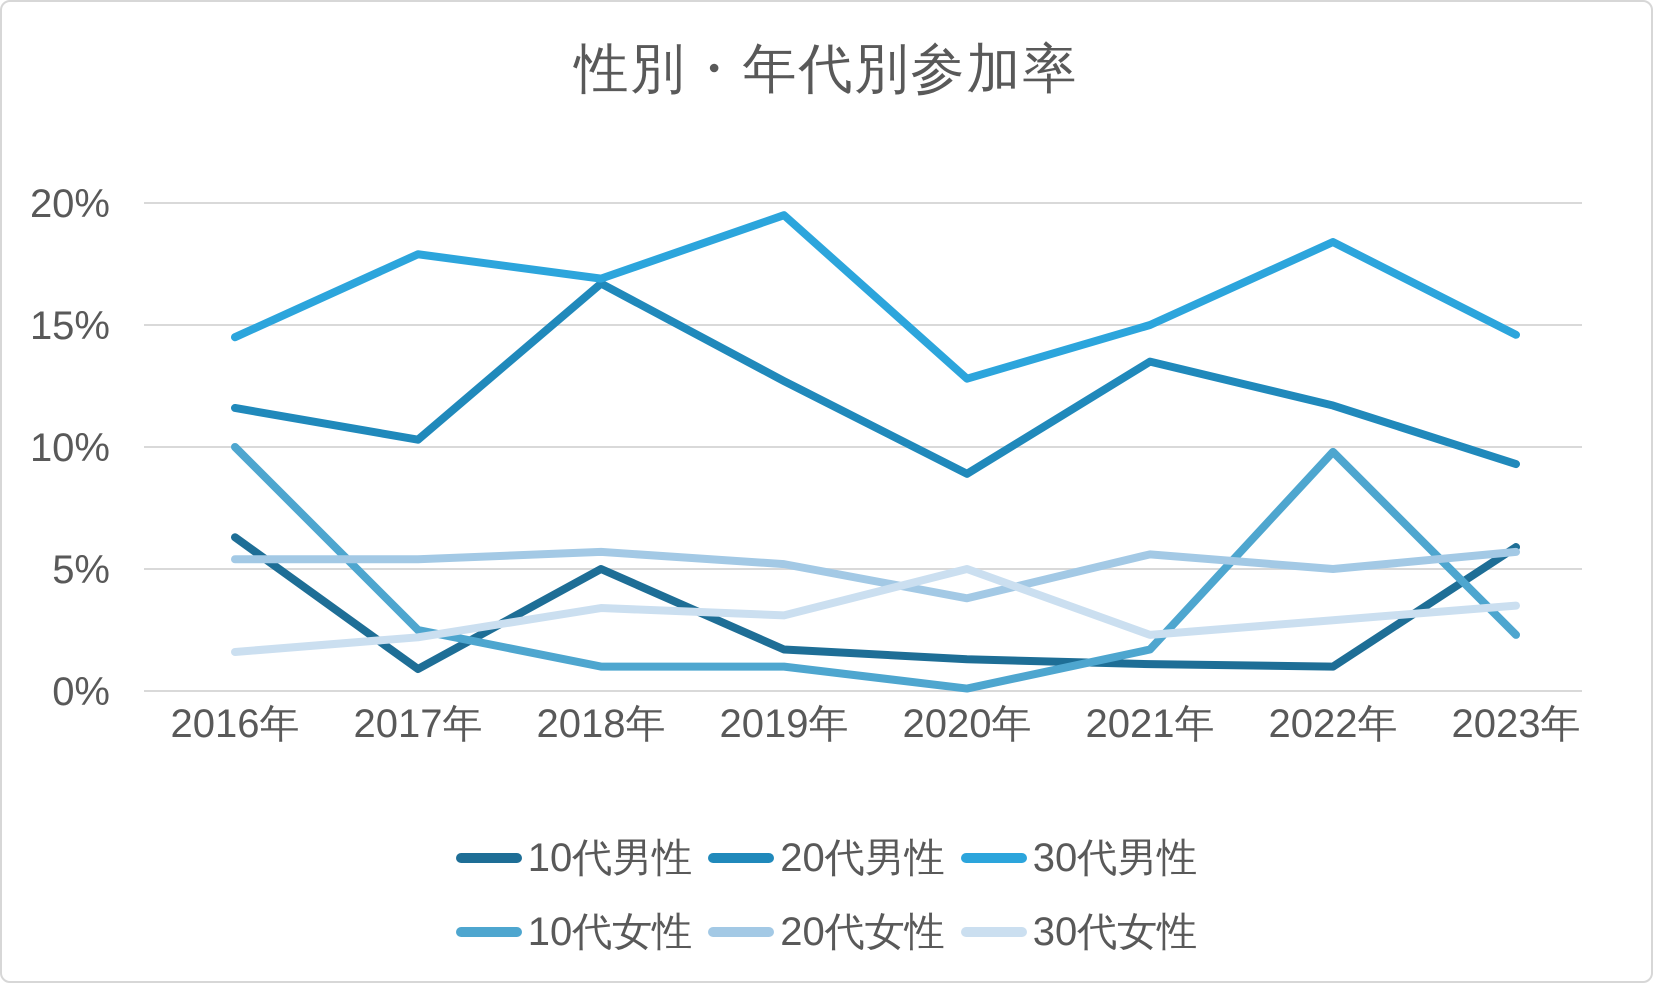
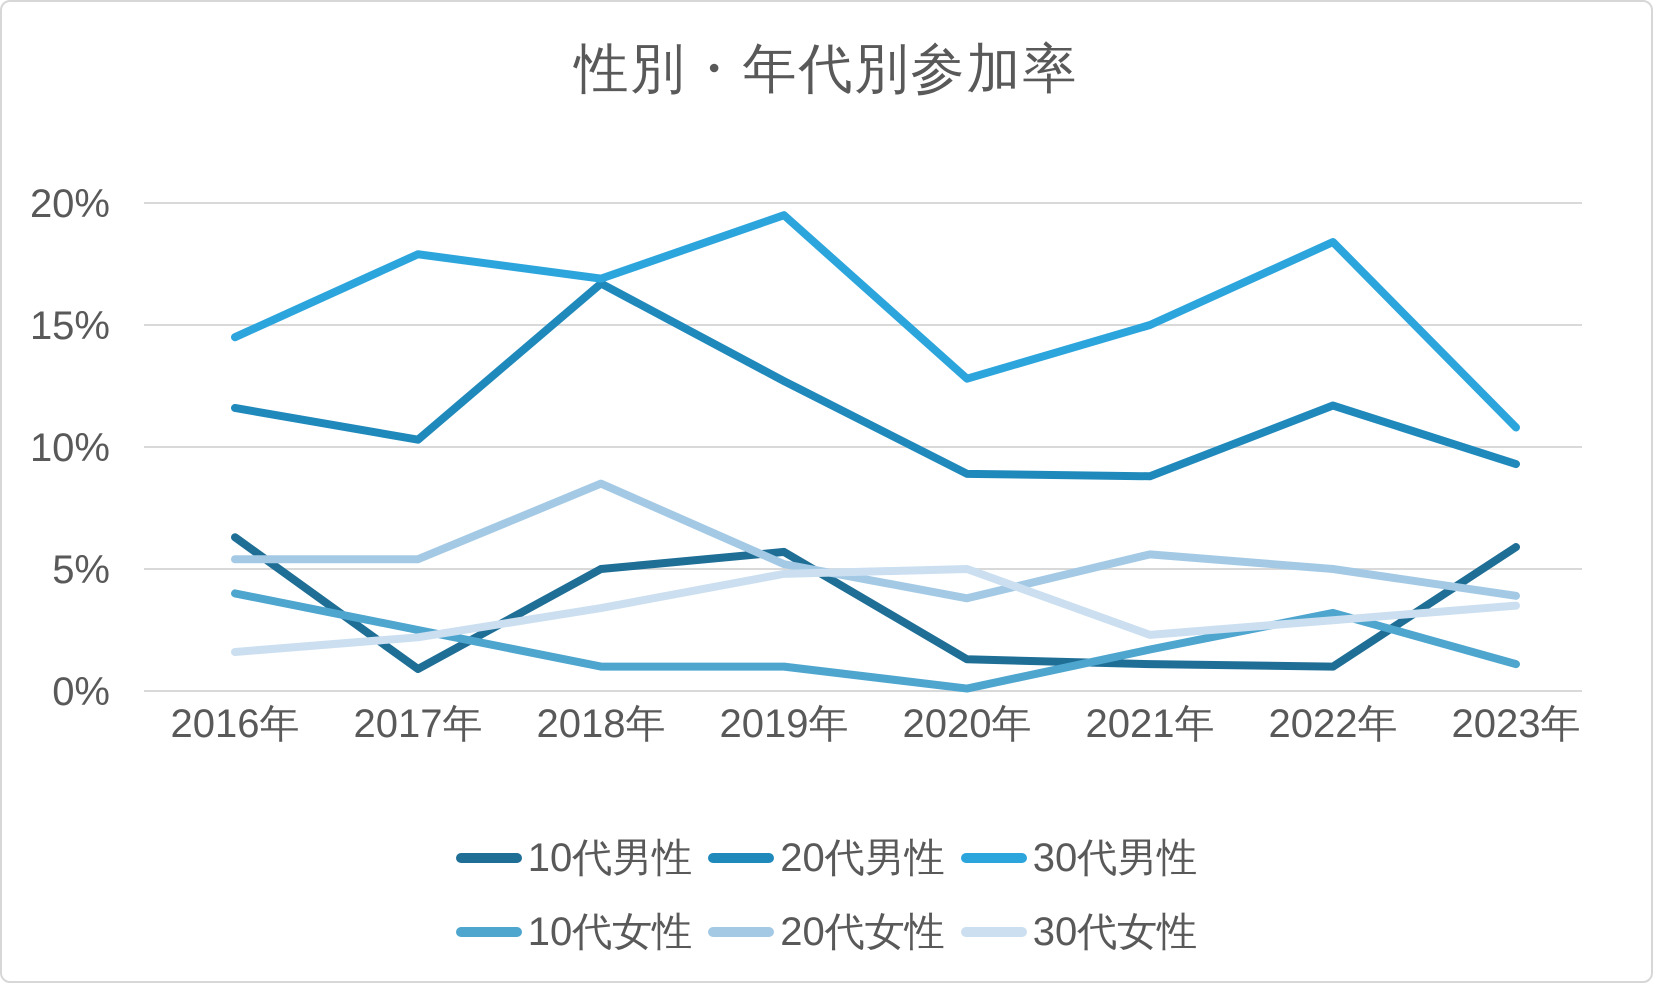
10代女性/2016年: 10.0% -> 4.0%
20代女性/2018年: 5.7% -> 8.5%
10代男性/2019年: 1.7% -> 5.7%
30代女性/2019年: 3.1% -> 4.8%
20代男性/2021年: 13.5% -> 8.8%
10代女性/2022年: 9.8% -> 3.2%
30代男性/2023年: 14.6% -> 10.8%
10代女性/2023年: 2.3% -> 1.1%
20代女性/2023年: 5.7% -> 3.9%
